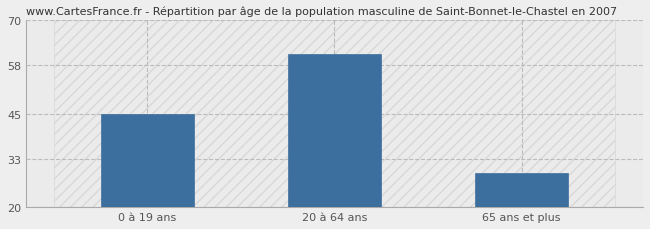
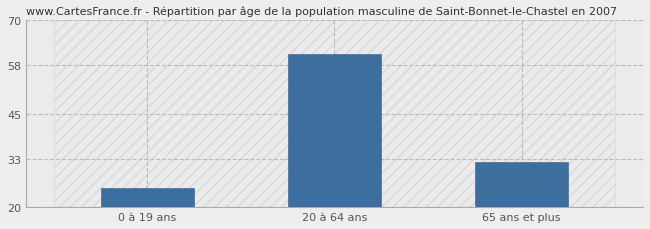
0 à 19 ans: 45 -> 25
65 ans et plus: 29 -> 32
